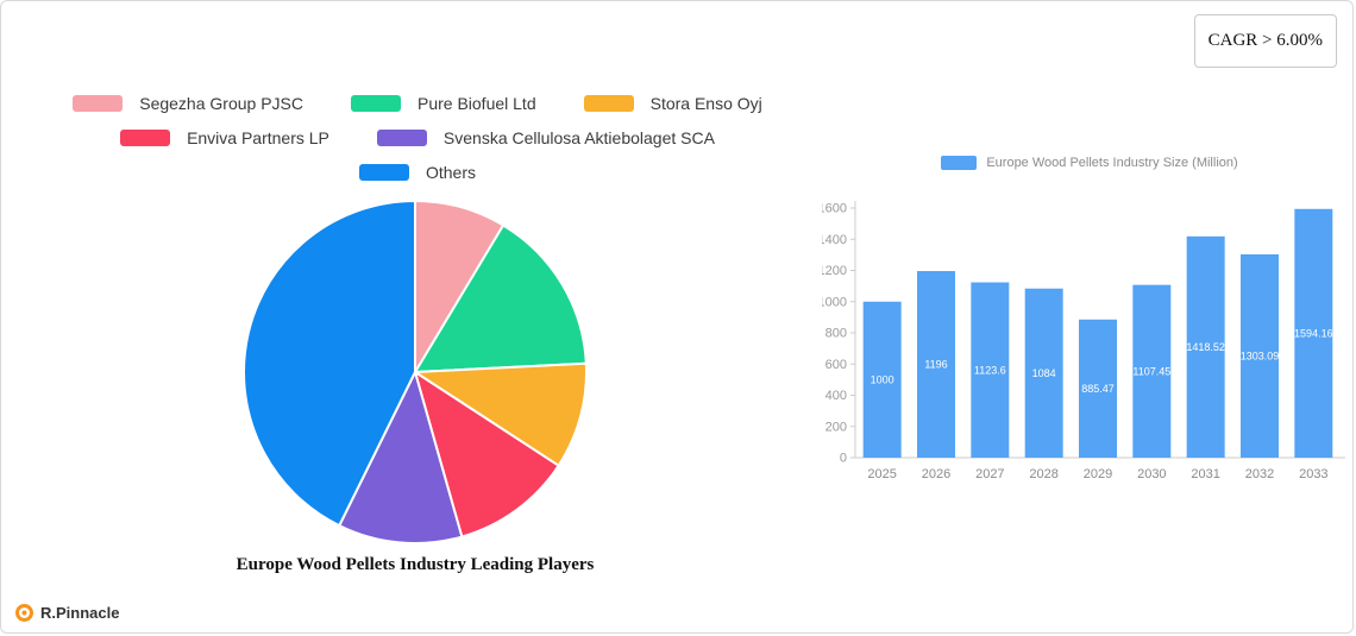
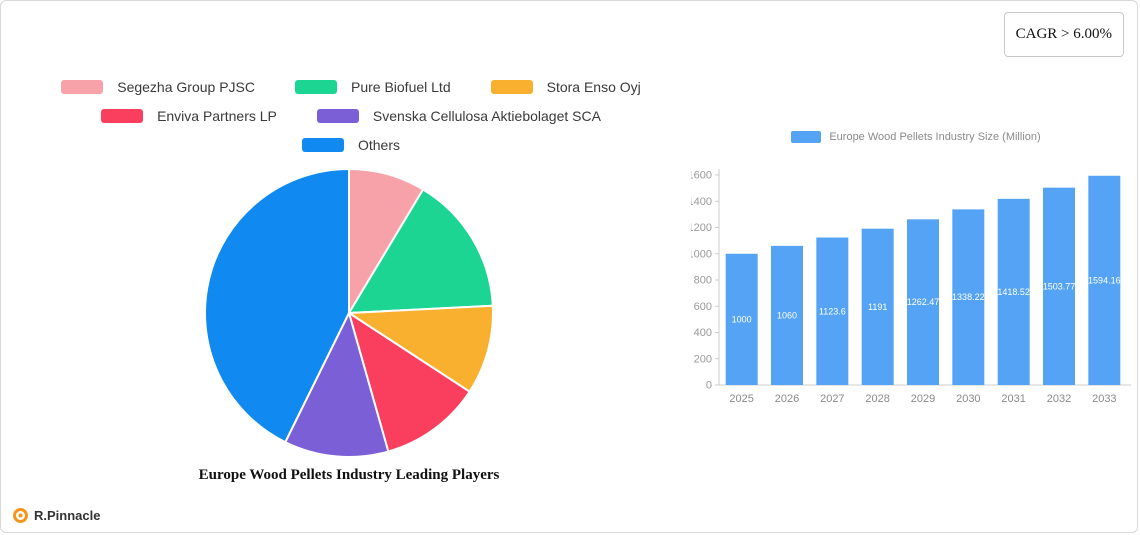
Europe Wood Pellets Industry Size (Million)/2026: 1196 -> 1060
Europe Wood Pellets Industry Size (Million)/2028: 1084 -> 1191
Europe Wood Pellets Industry Size (Million)/2029: 885.47 -> 1262.47
Europe Wood Pellets Industry Size (Million)/2030: 1107.45 -> 1338.22
Europe Wood Pellets Industry Size (Million)/2032: 1303.09 -> 1503.77
